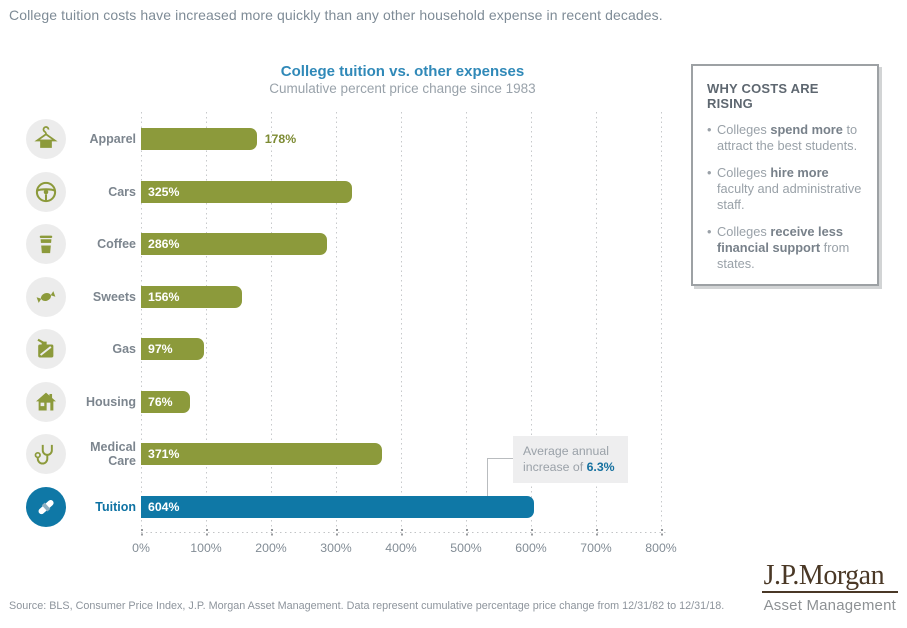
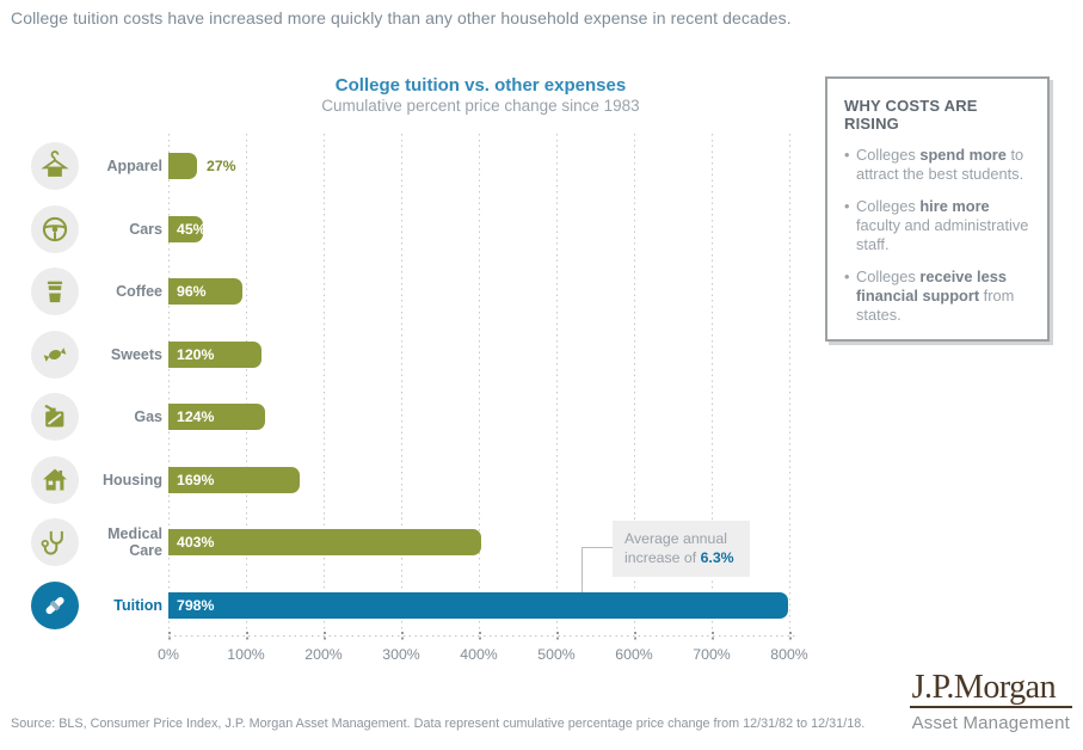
Apparel: 178% -> 27%
Cars: 325% -> 45%
Coffee: 286% -> 96%
Sweets: 156% -> 120%
Gas: 97% -> 124%
Housing: 76% -> 169%
Medical Care: 371% -> 403%
Tuition: 604% -> 798%
